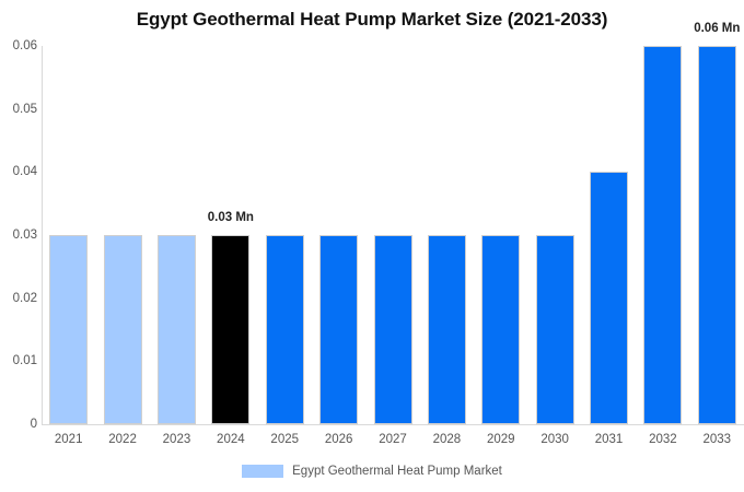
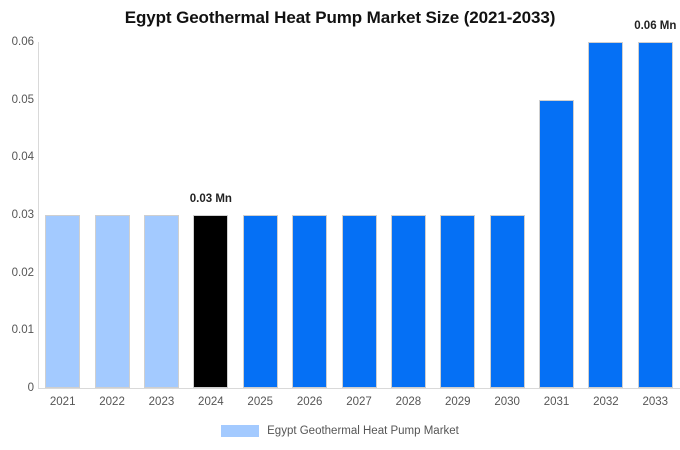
2031: 0.04 -> 0.05
